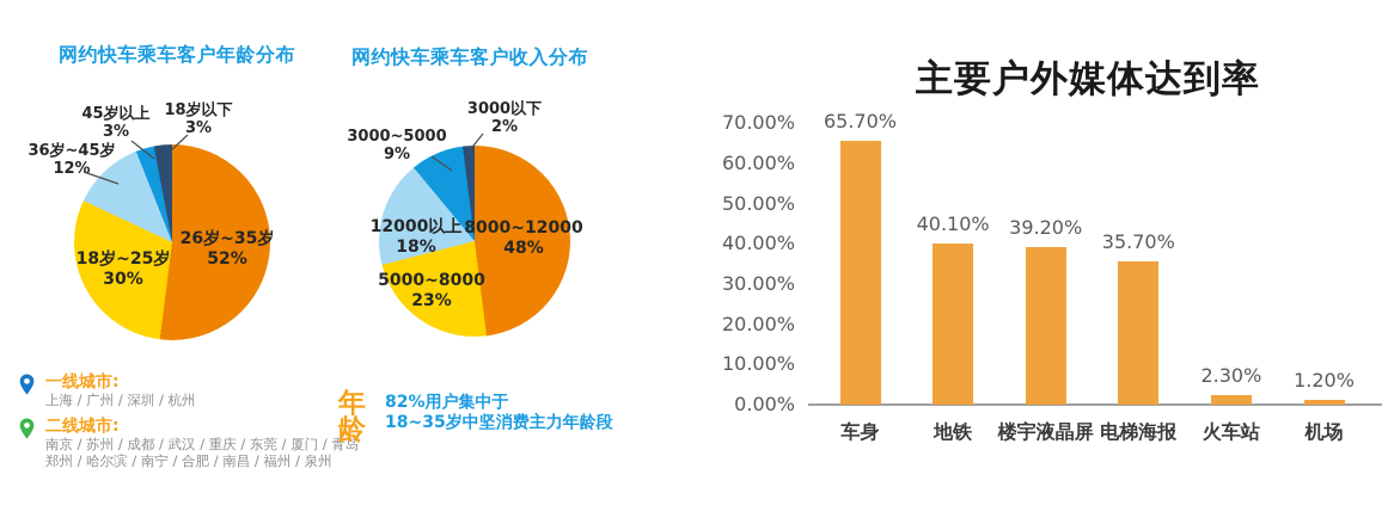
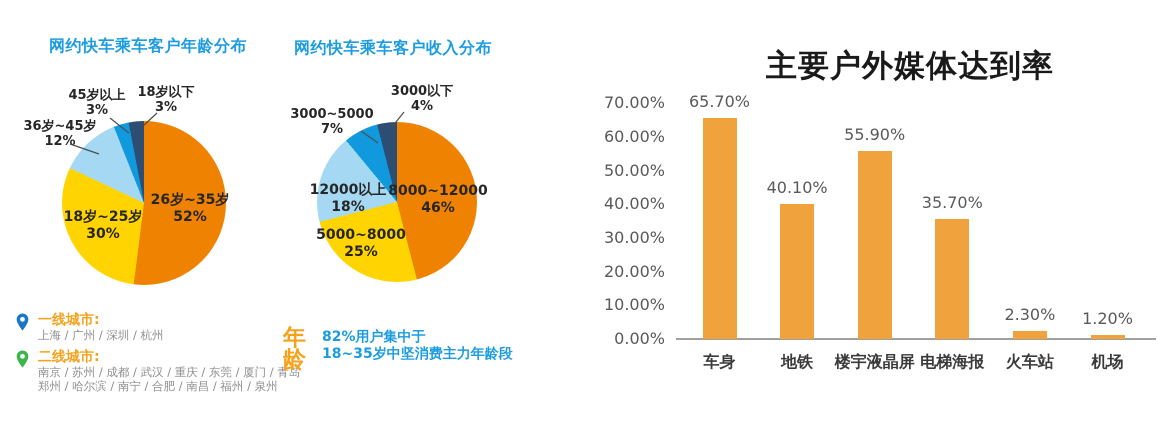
网约快车乘车客户收入分布/8000~12000: 48% -> 46%
网约快车乘车客户收入分布/5000~8000: 23% -> 25%
网约快车乘车客户收入分布/3000~5000: 9% -> 7%
网约快车乘车客户收入分布/3000以下: 2% -> 4%
主要户外媒体达到率/楼宇液晶屏: 39.20% -> 55.90%
